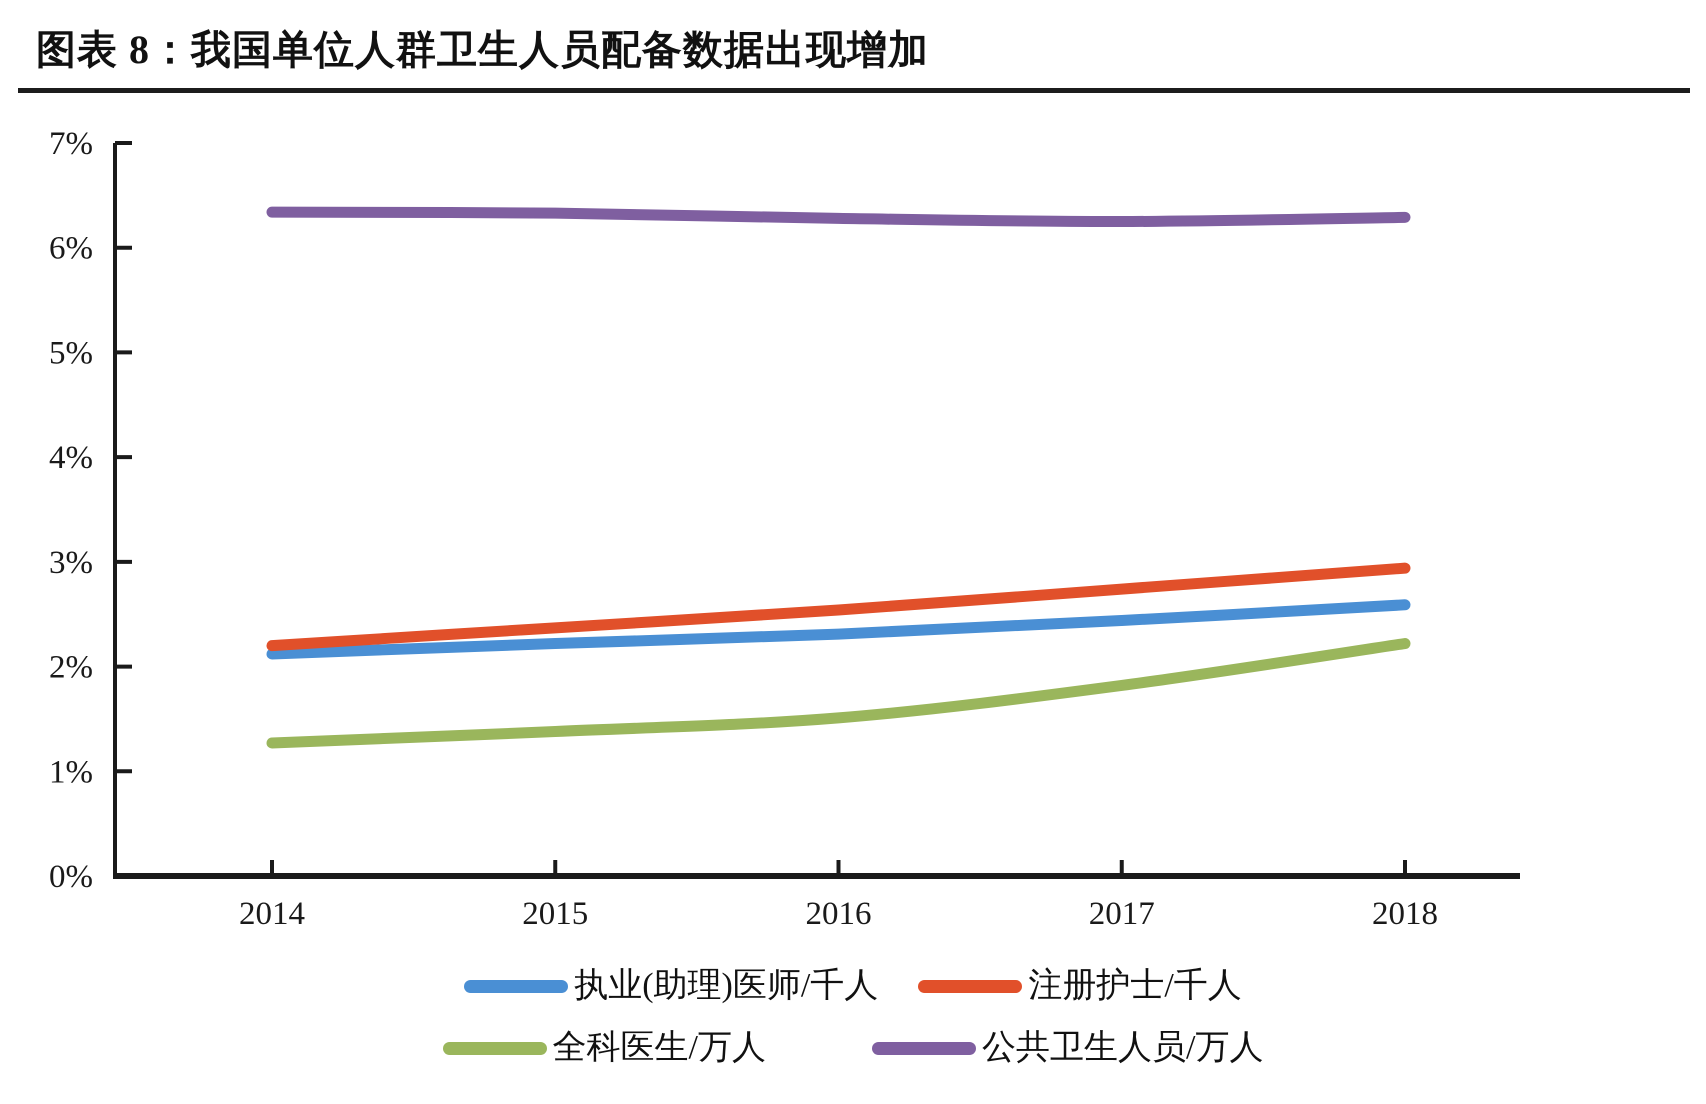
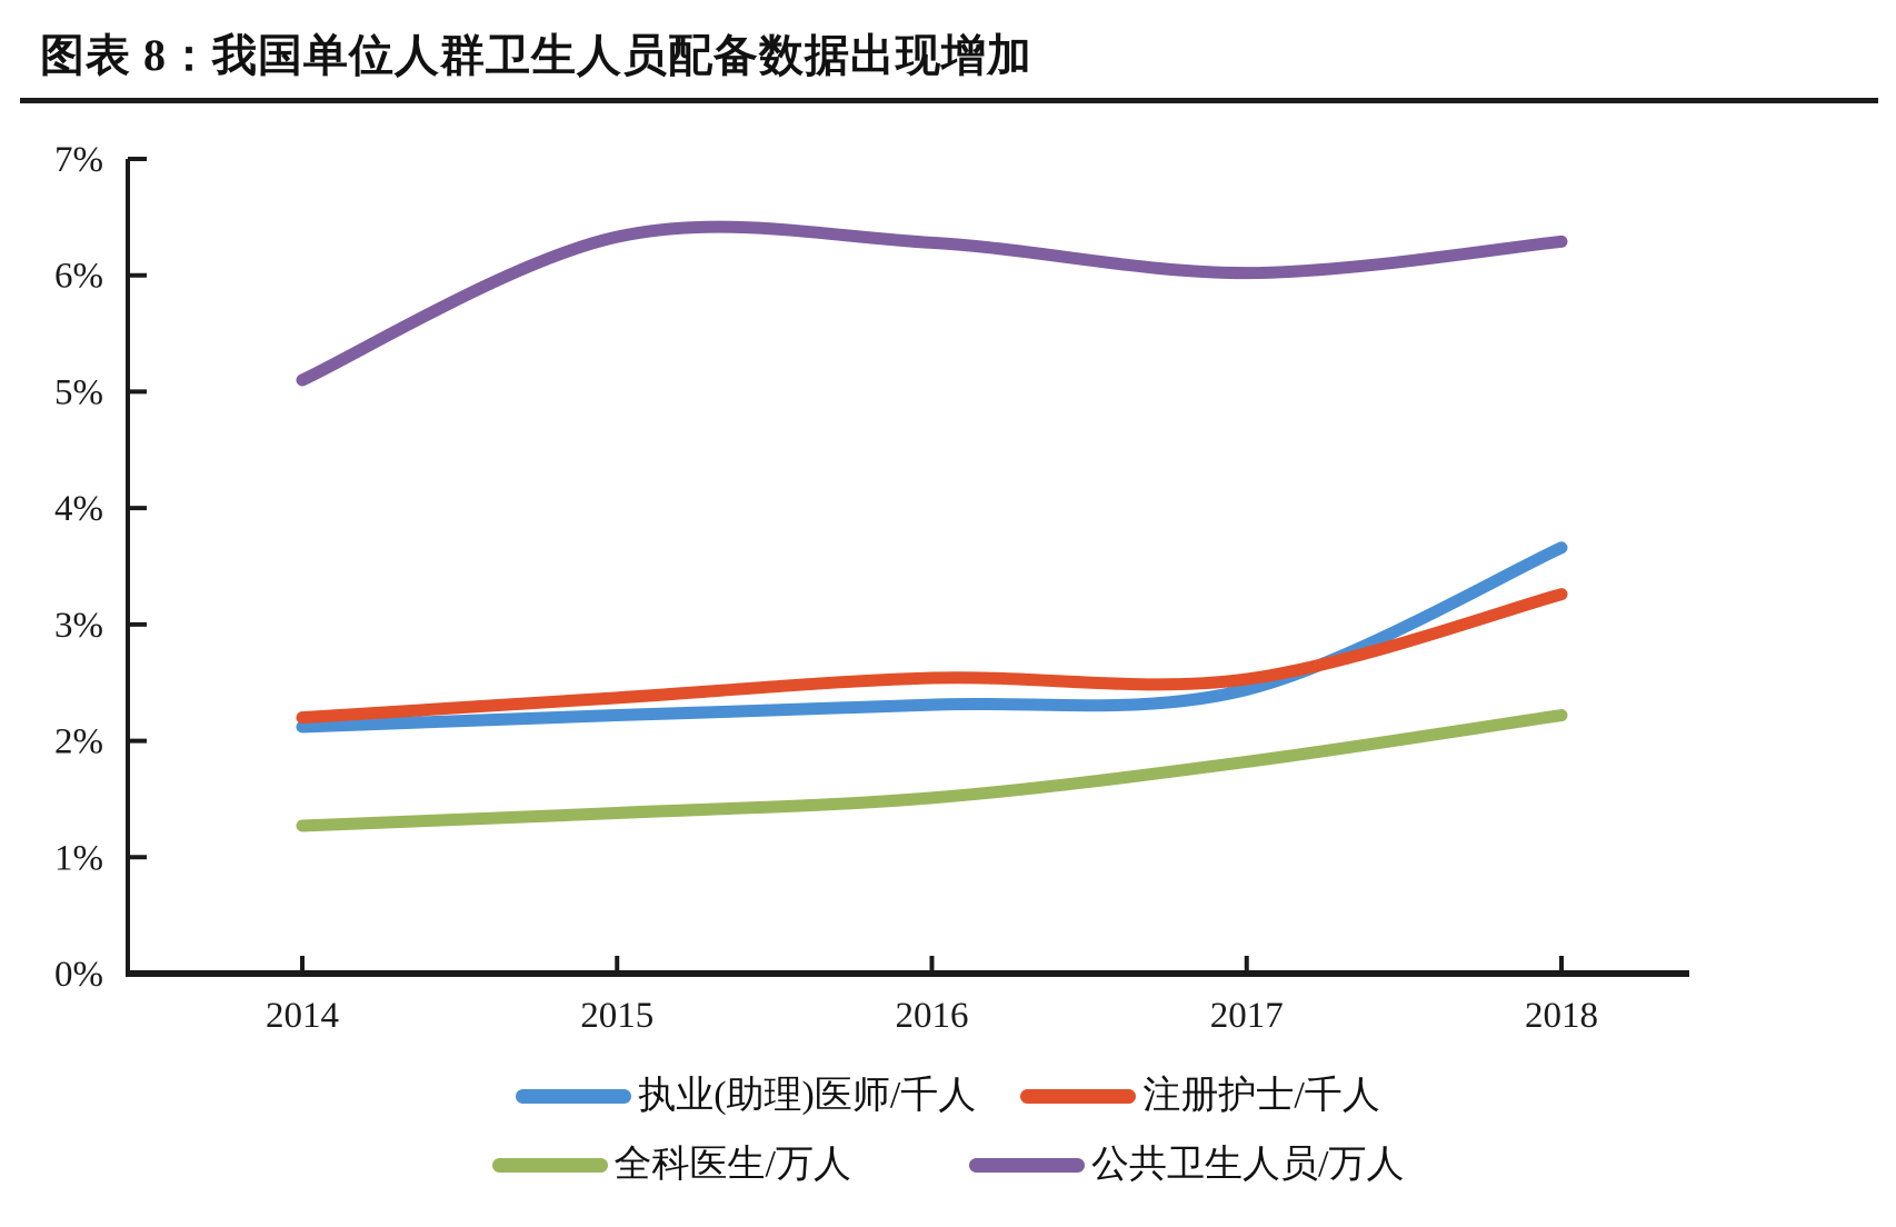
公共卫生人员/万人/2014: 6.34% -> 5.10%
注册护士/千人/2017: 2.74% -> 2.53%
公共卫生人员/万人/2017: 6.25% -> 6.02%
执业(助理)医师/千人/2018: 2.59% -> 3.66%
注册护士/千人/2018: 2.94% -> 3.26%
